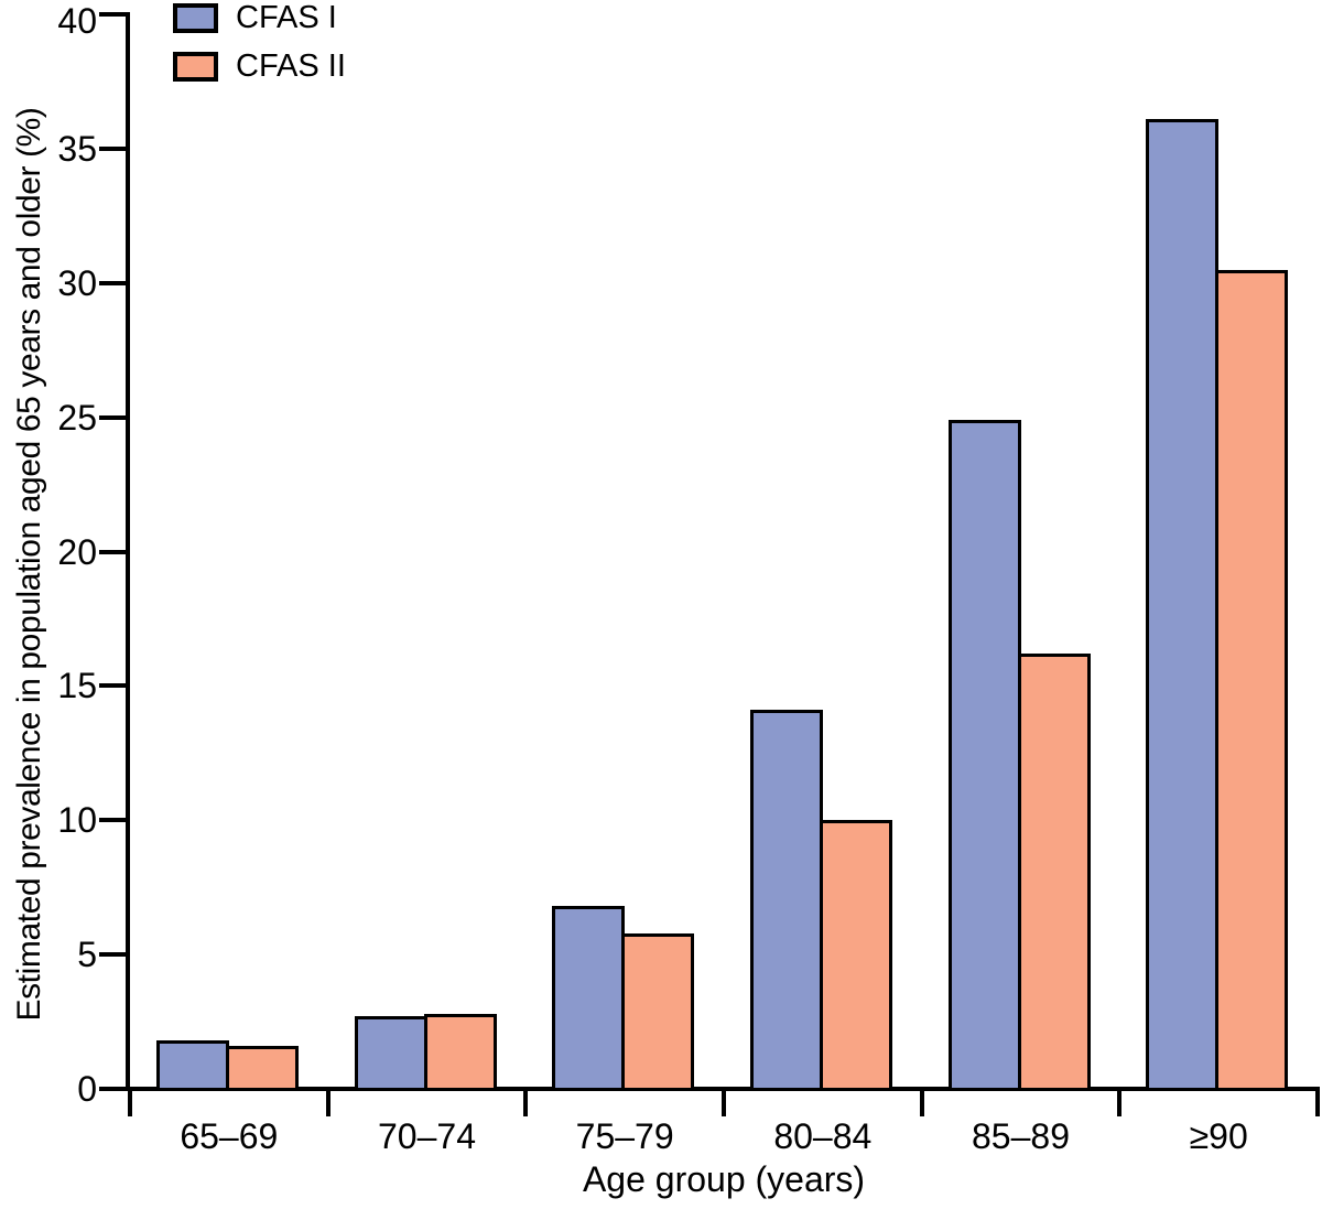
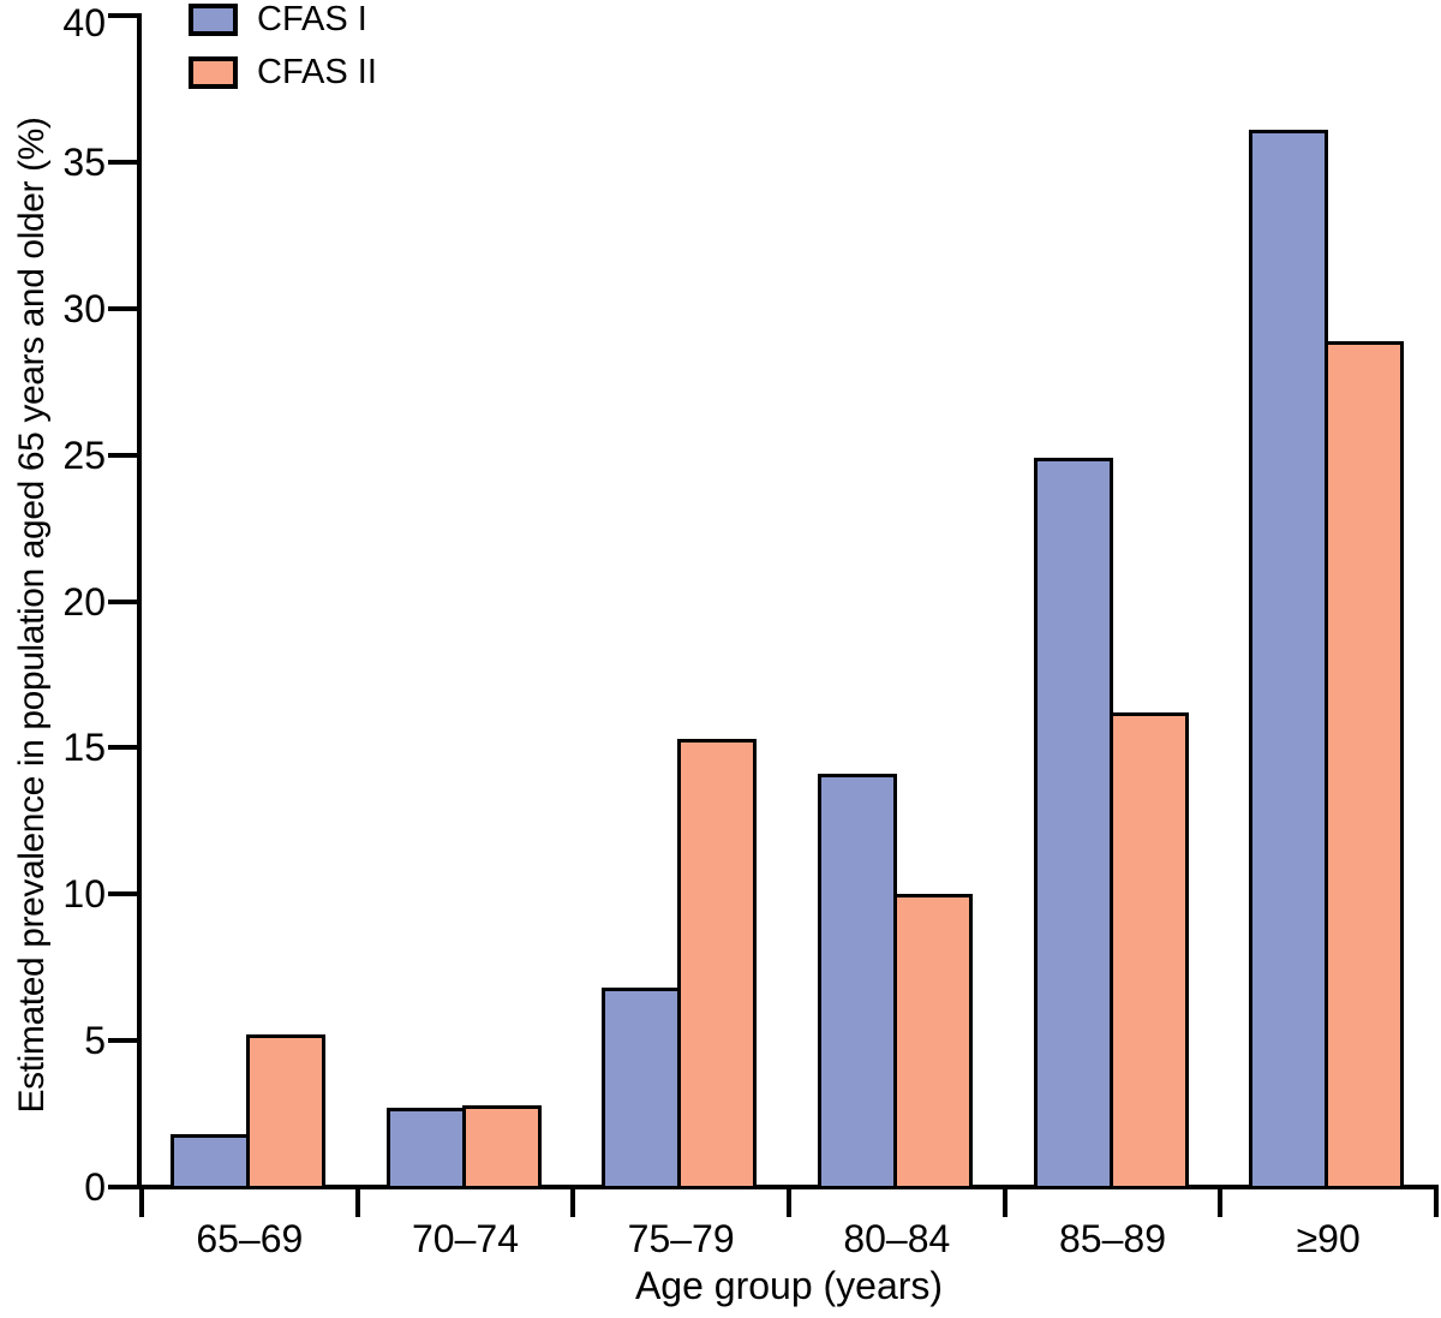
CFAS II/65–69: 1.6 -> 5.2
CFAS II/75–79: 5.8 -> 15.3
CFAS II/≥90: 30.5 -> 28.9
